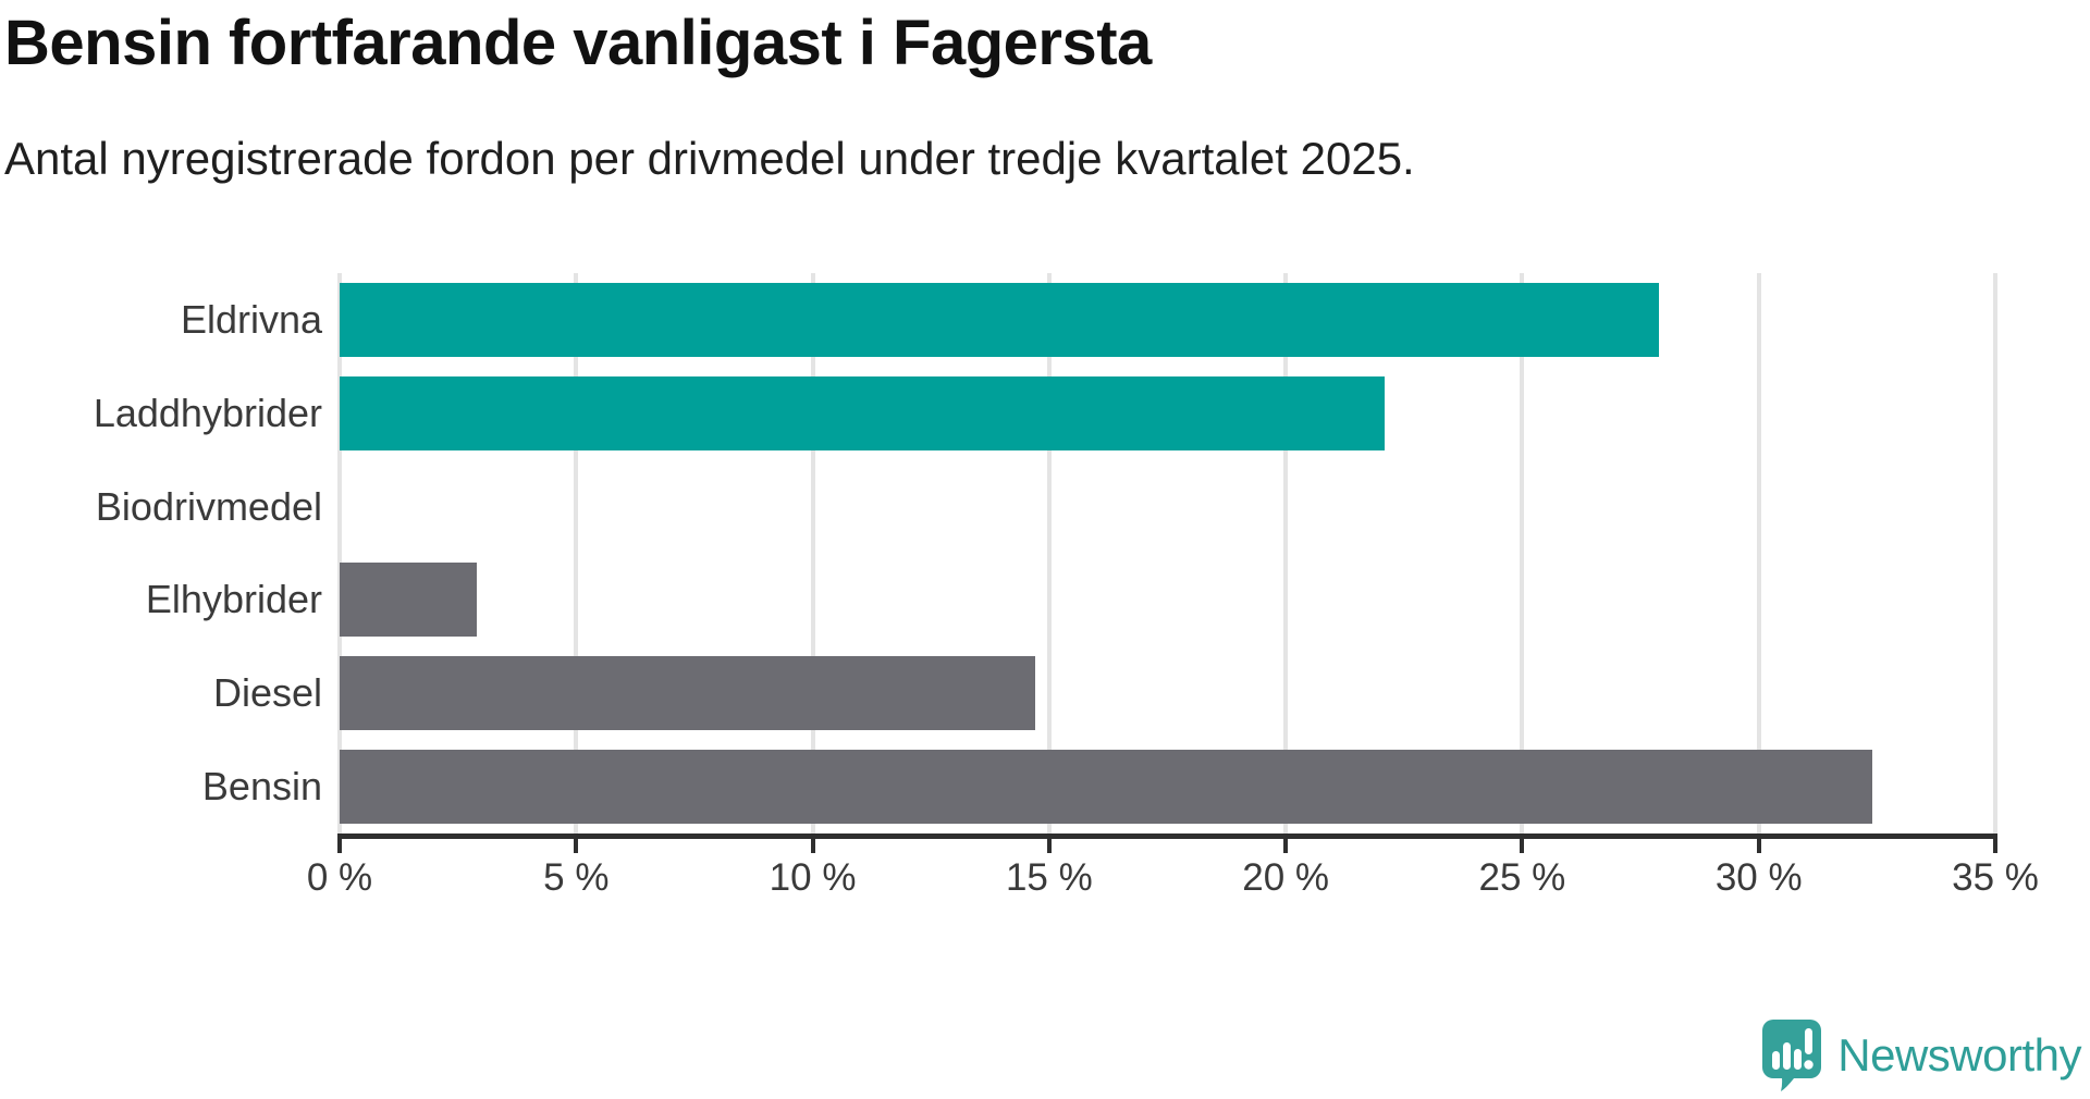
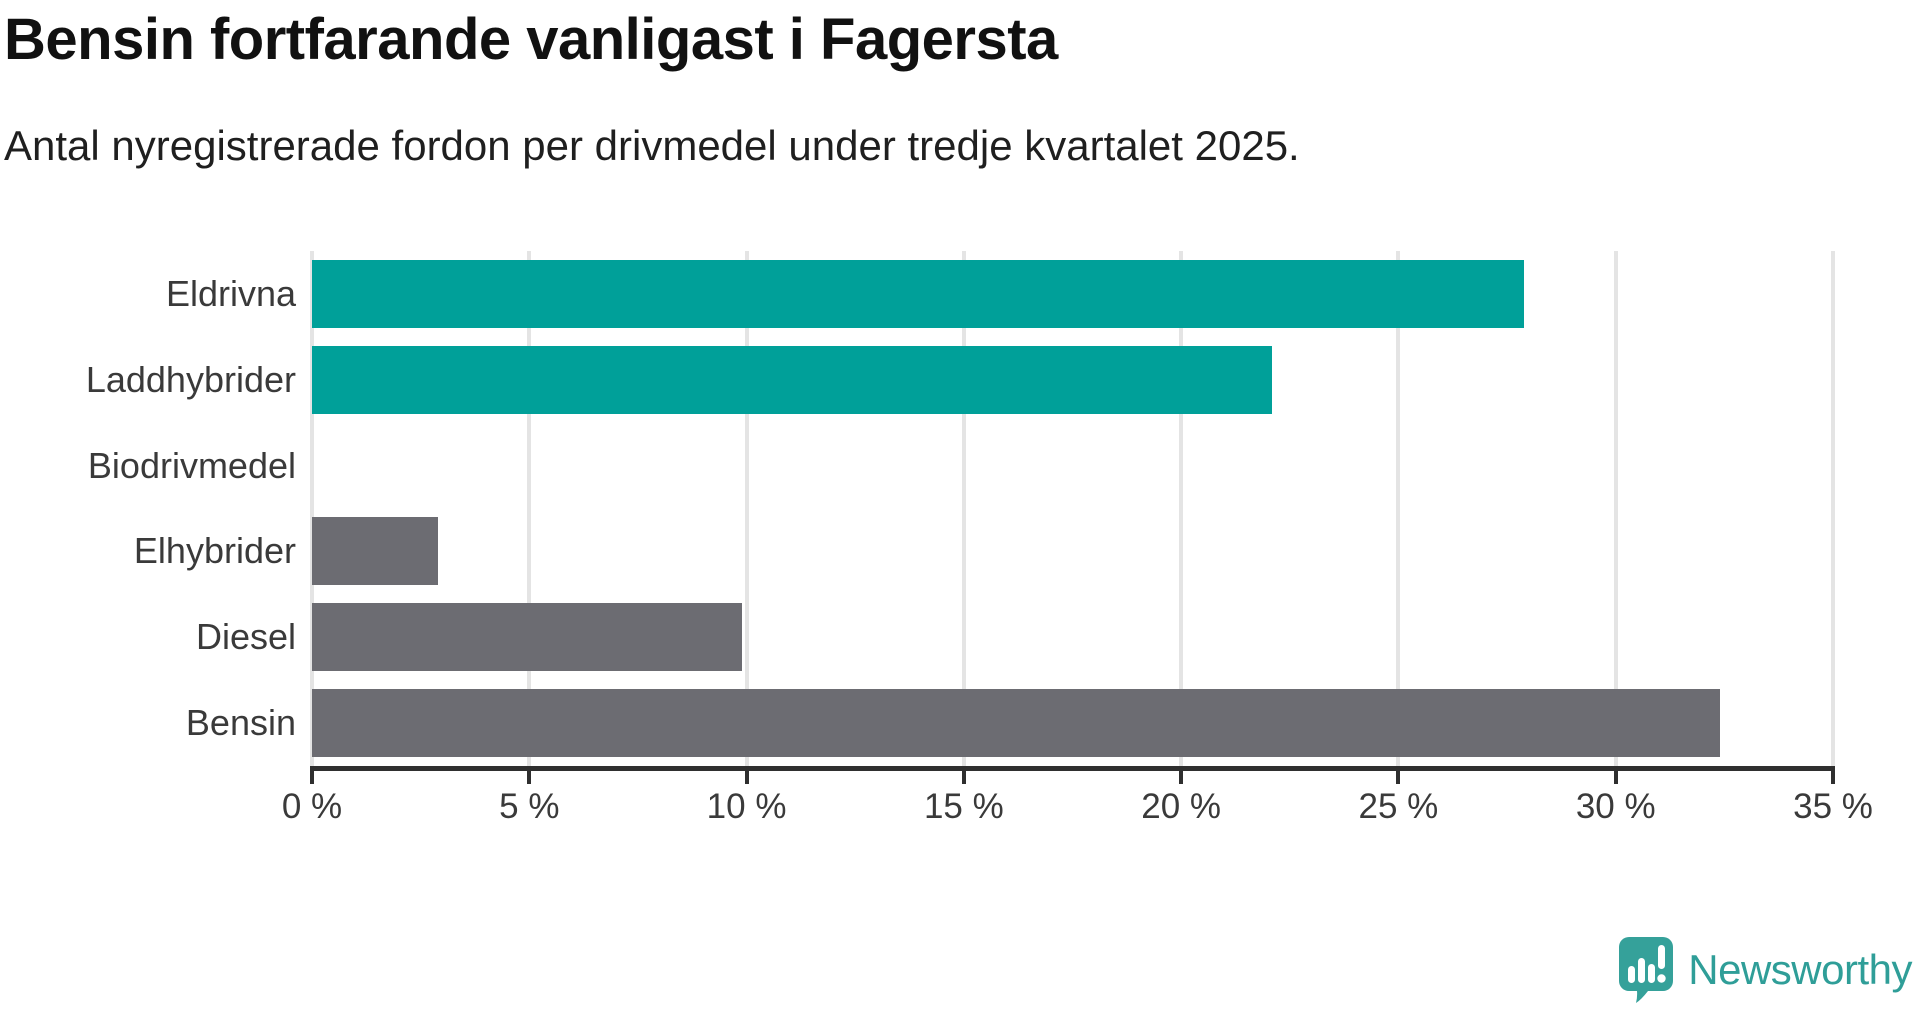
Diesel: 14.7% -> 9.9%
